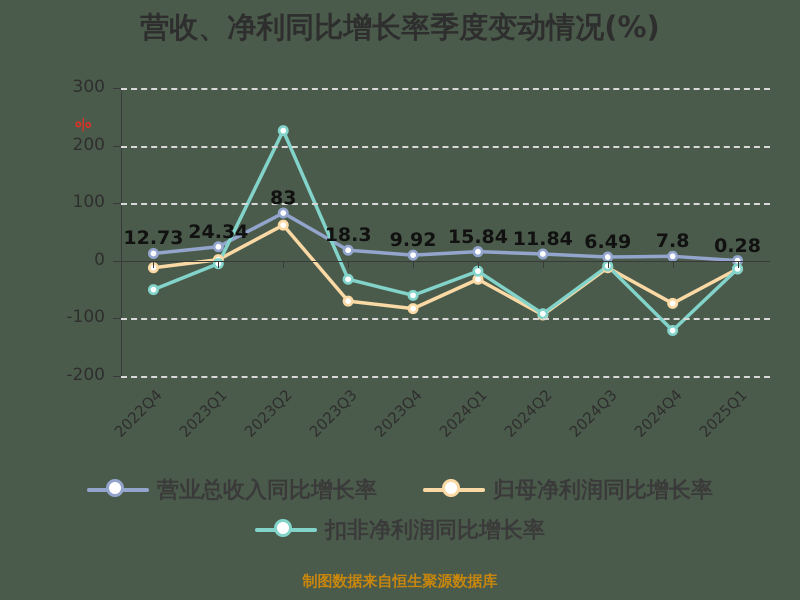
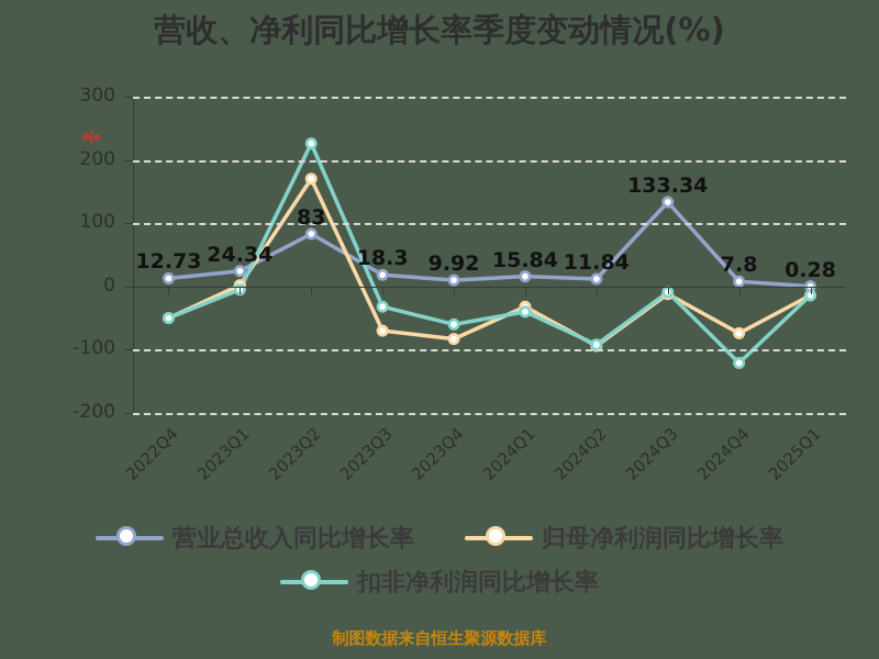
归母净利润同比增长率/2022Q4: -10 -> -50
归母净利润同比增长率/2023Q2: 60 -> 170
扣非净利润同比增长率/2024Q1: -20 -> -40
营业总收入同比增长率/2024Q3: 6.49 -> 133.34
